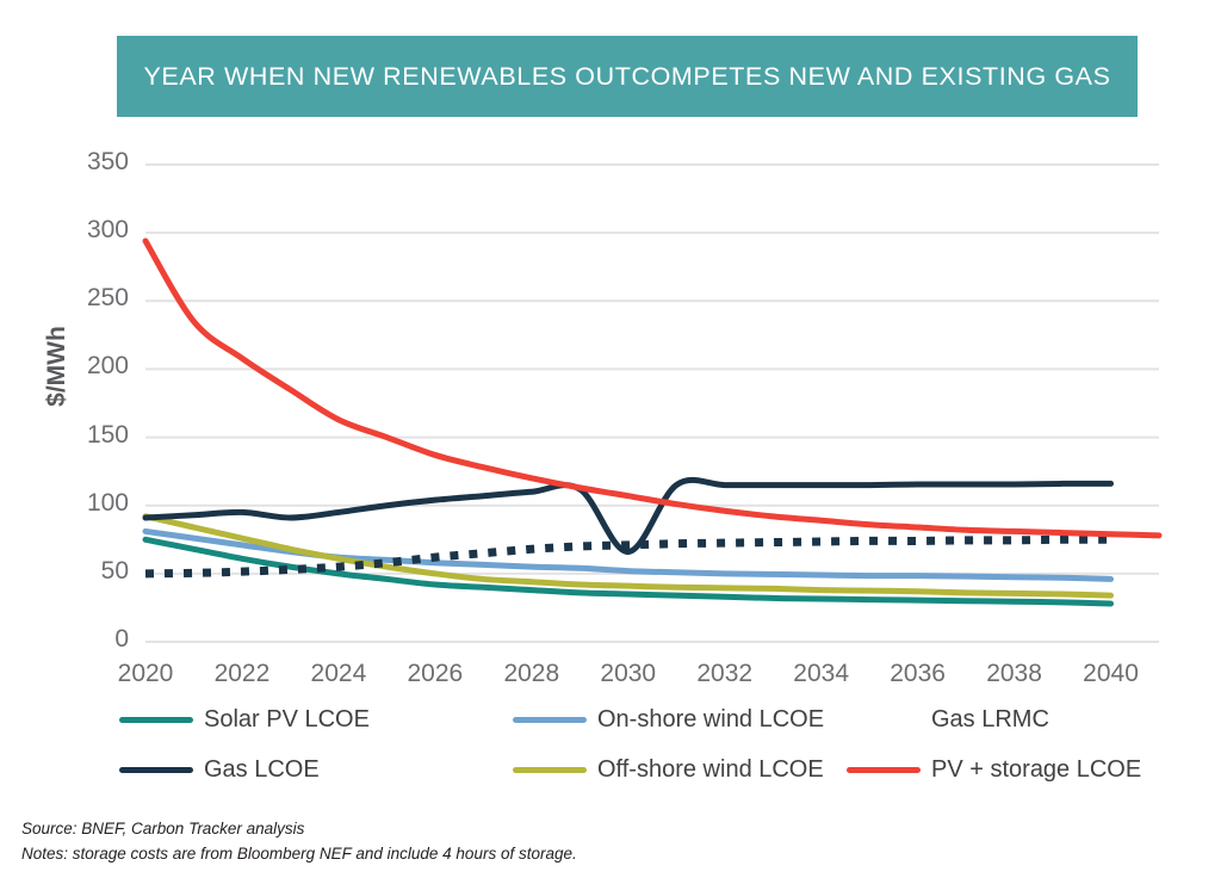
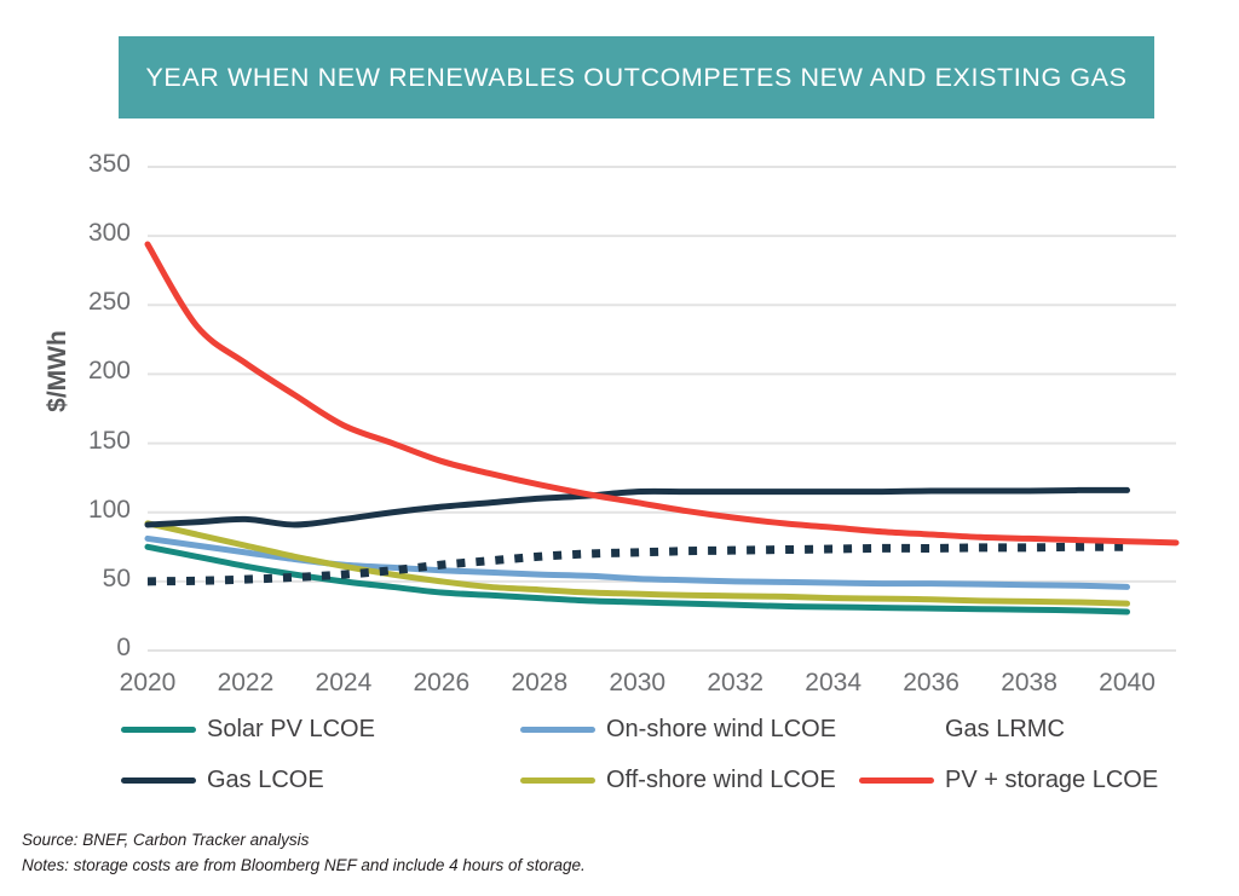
Gas LCOE/2030: 66 -> 115
